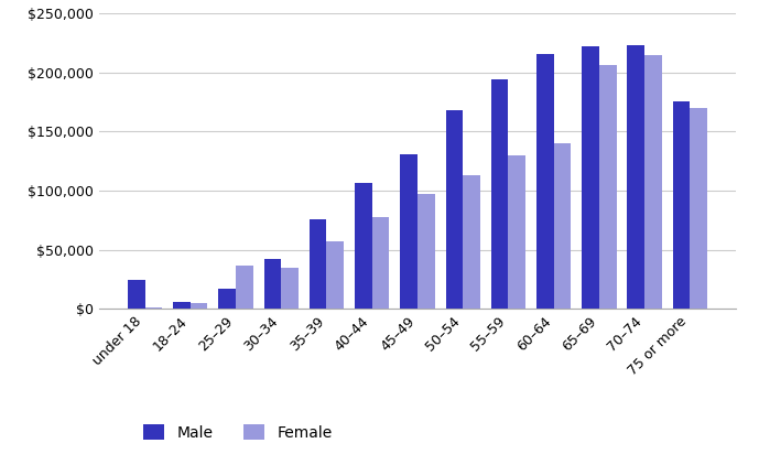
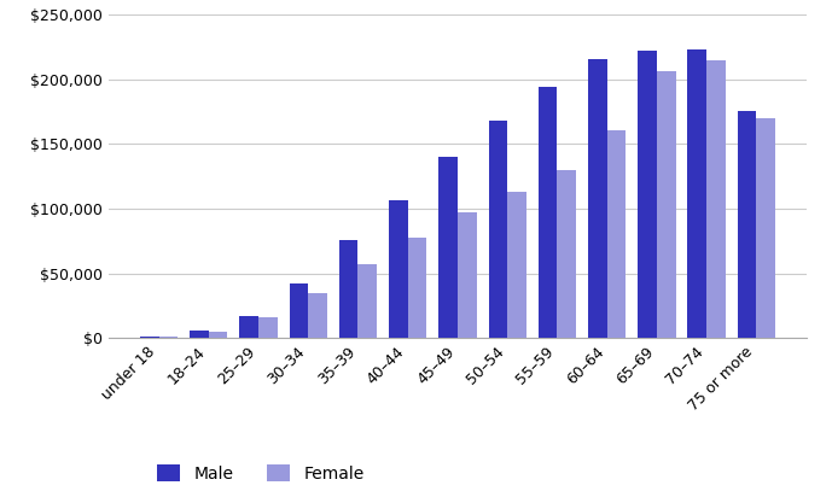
Male/under 18: $24,000 -> $1,000
Female/25–29: $37,000 -> $16,000
Male/45–49: $131,000 -> $140,000
Female/60–64: $140,000 -> $161,000
